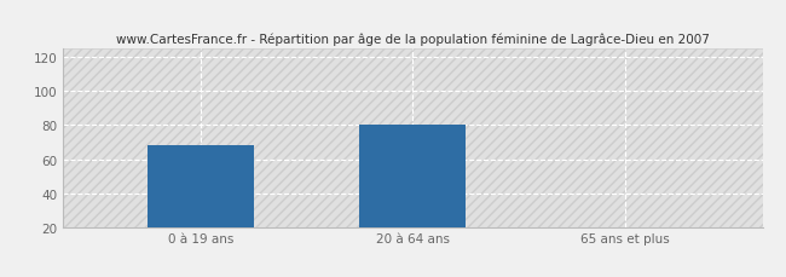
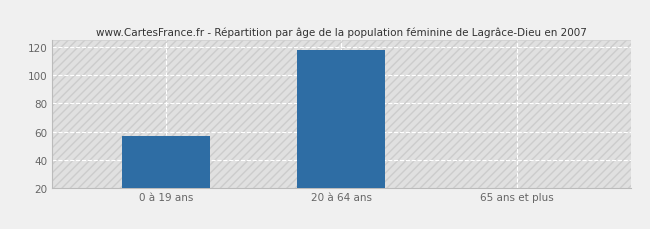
0 à 19 ans: 68 -> 57
20 à 64 ans: 80 -> 118
